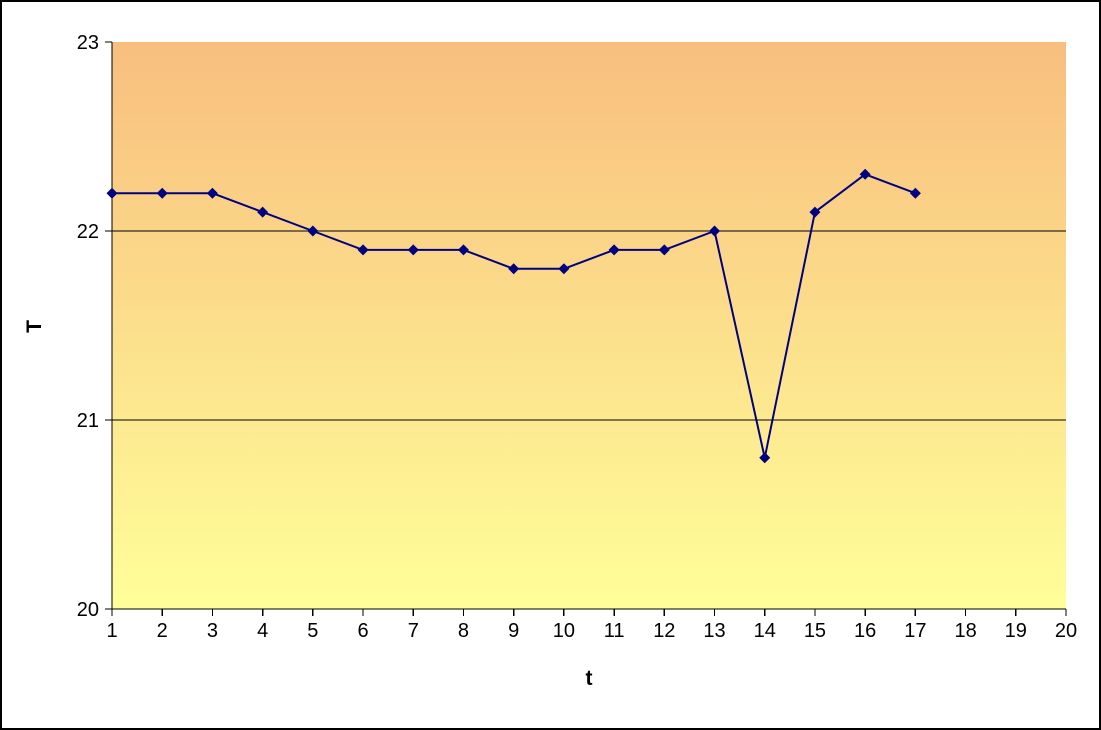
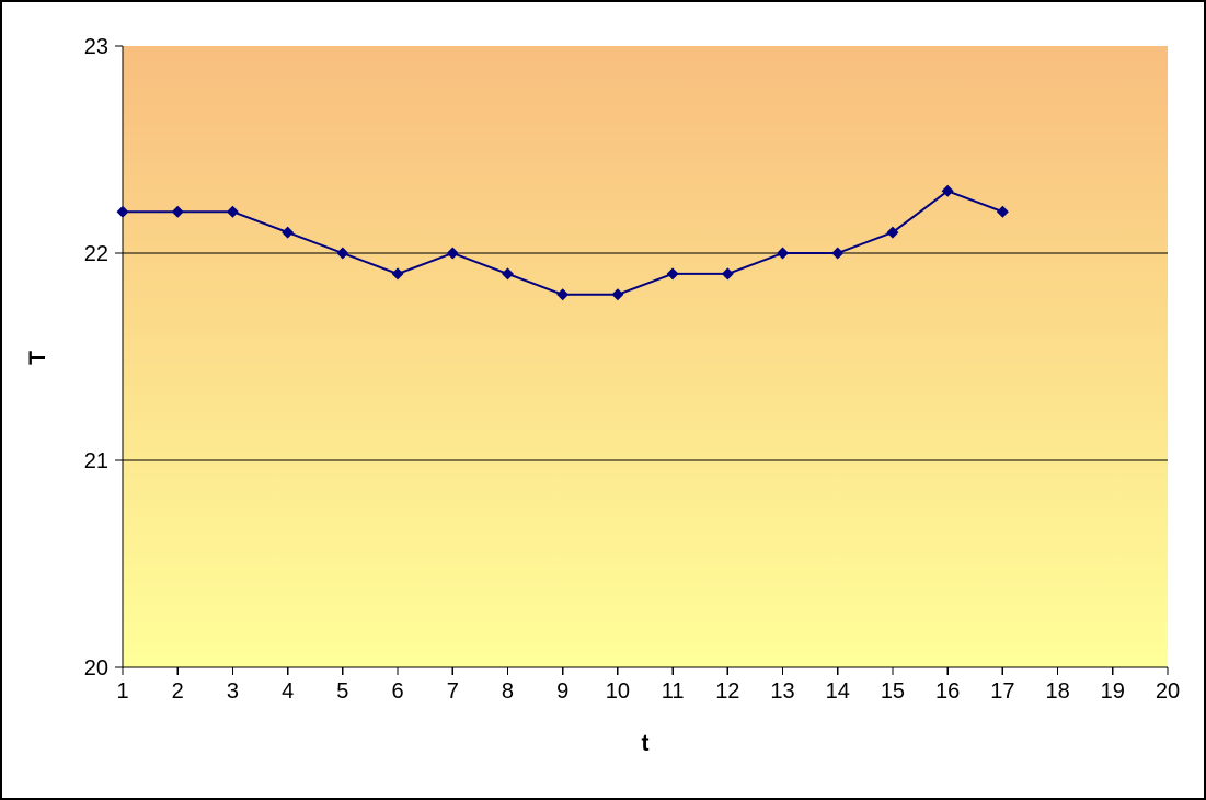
7: 21.9 -> 22.0
14: 20.8 -> 22.0
